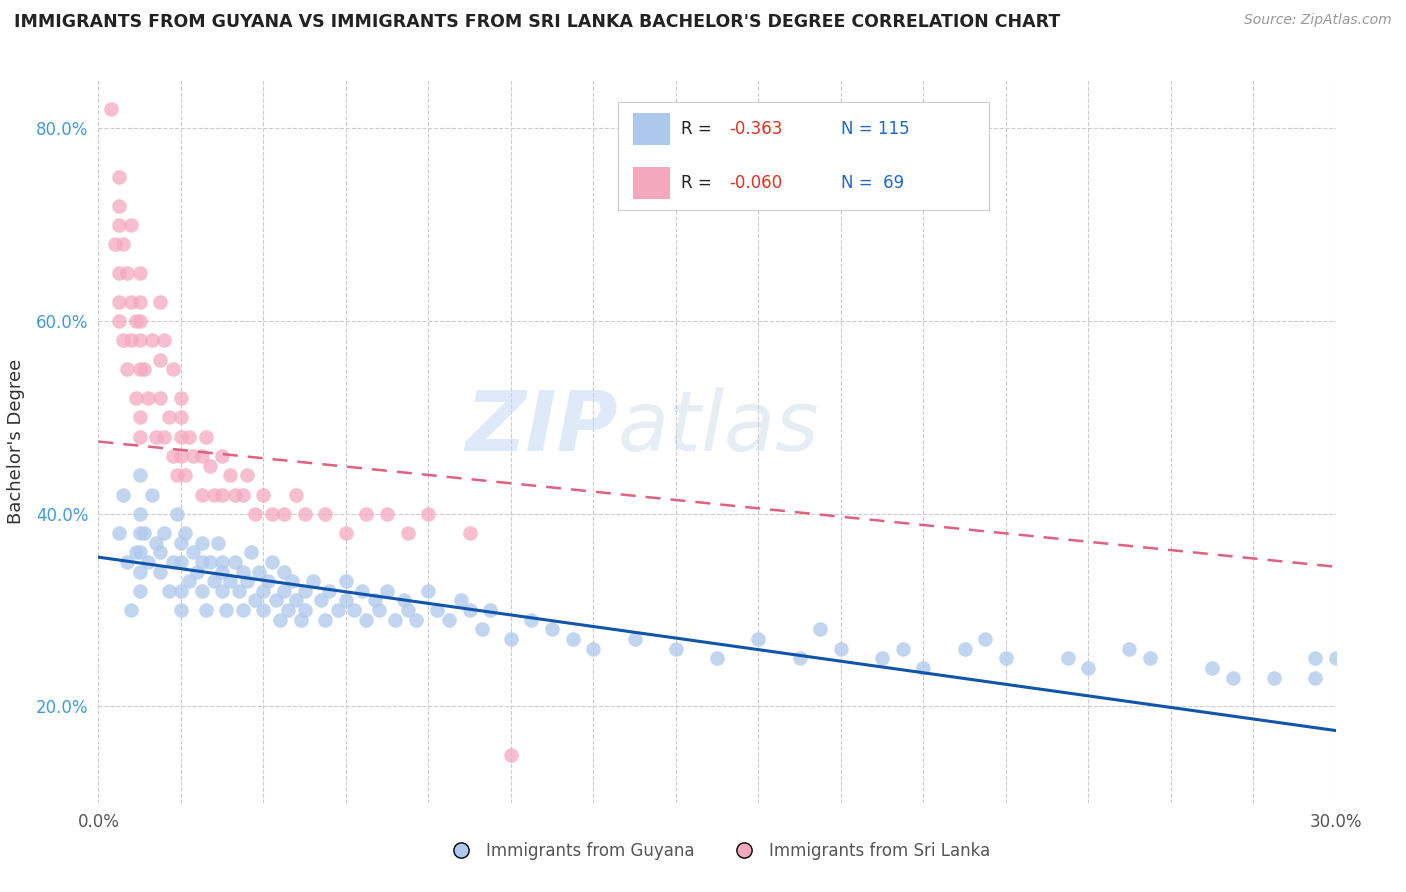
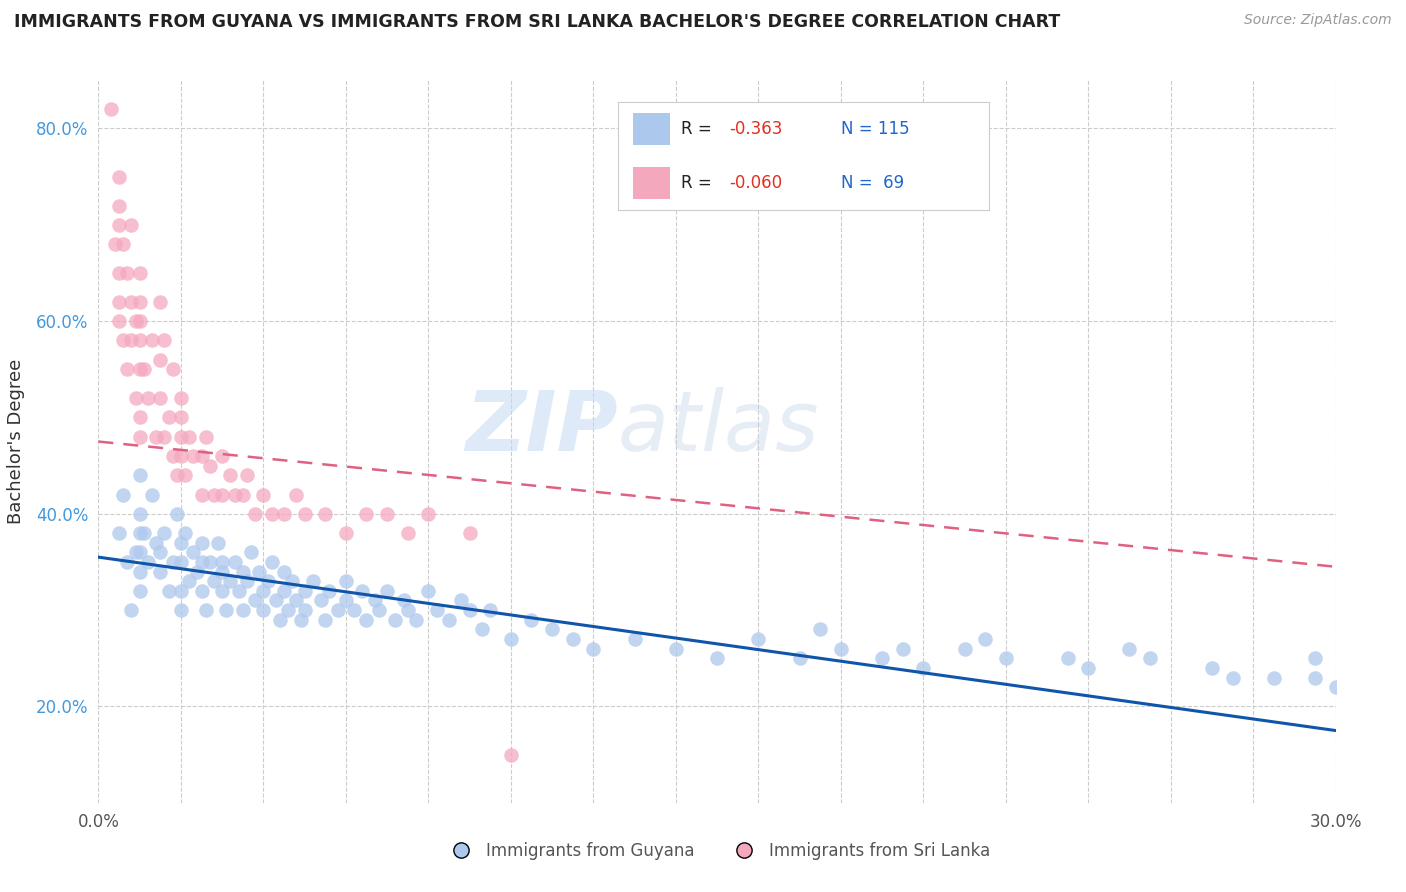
Immigrants from Guyana/30.0%: 25% -> 22%
